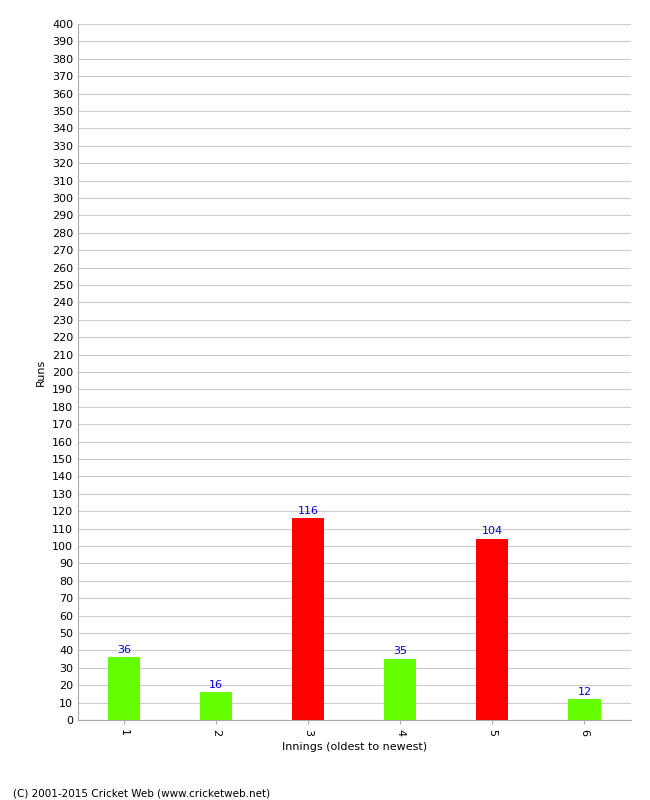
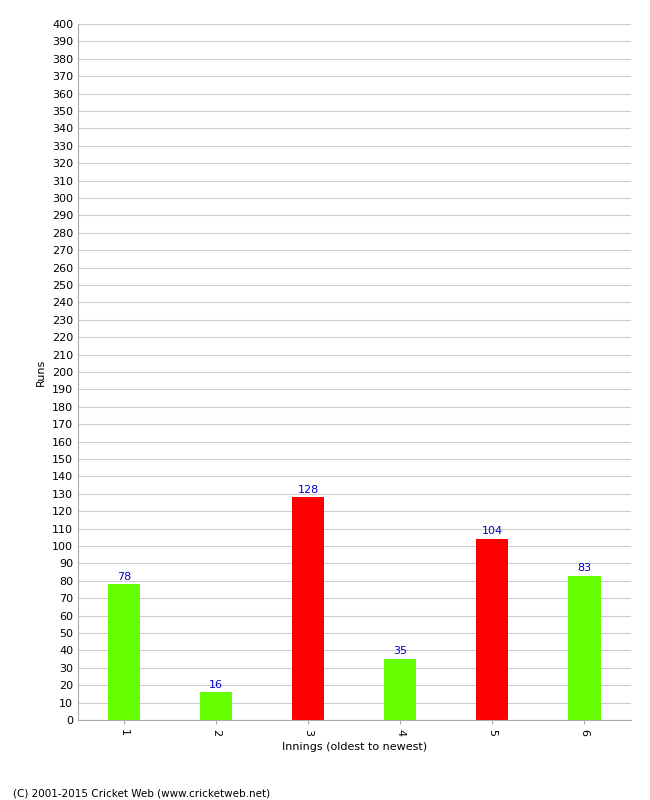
1: 36 -> 78
3: 116 -> 128
6: 12 -> 83
